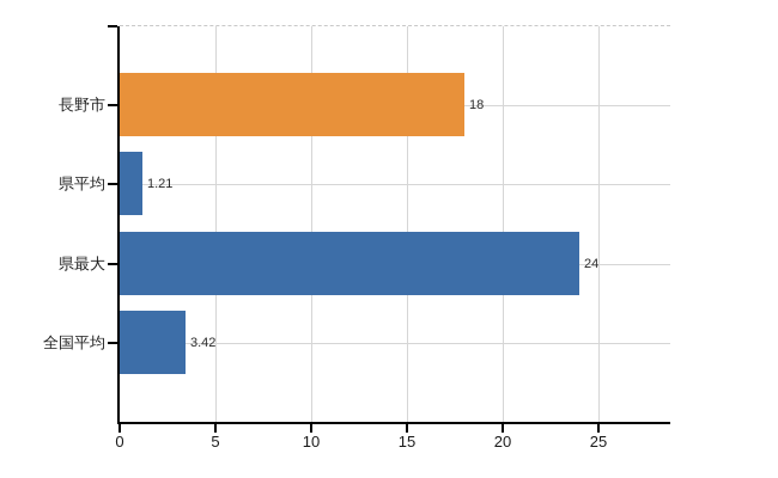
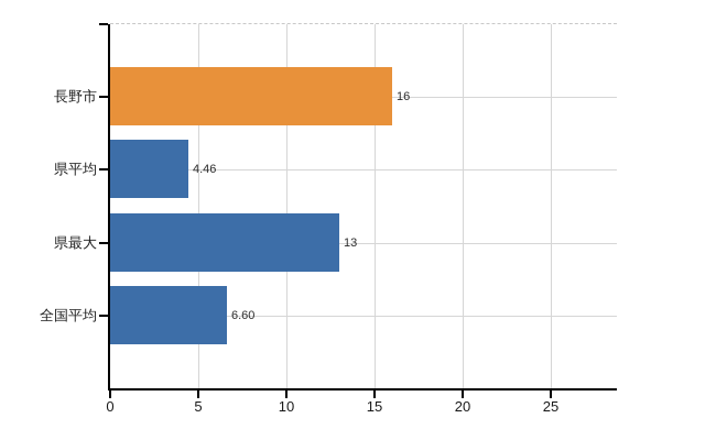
長野市: 18 -> 16
県平均: 1.21 -> 4.46
県最大: 24 -> 13
全国平均: 3.42 -> 6.60
